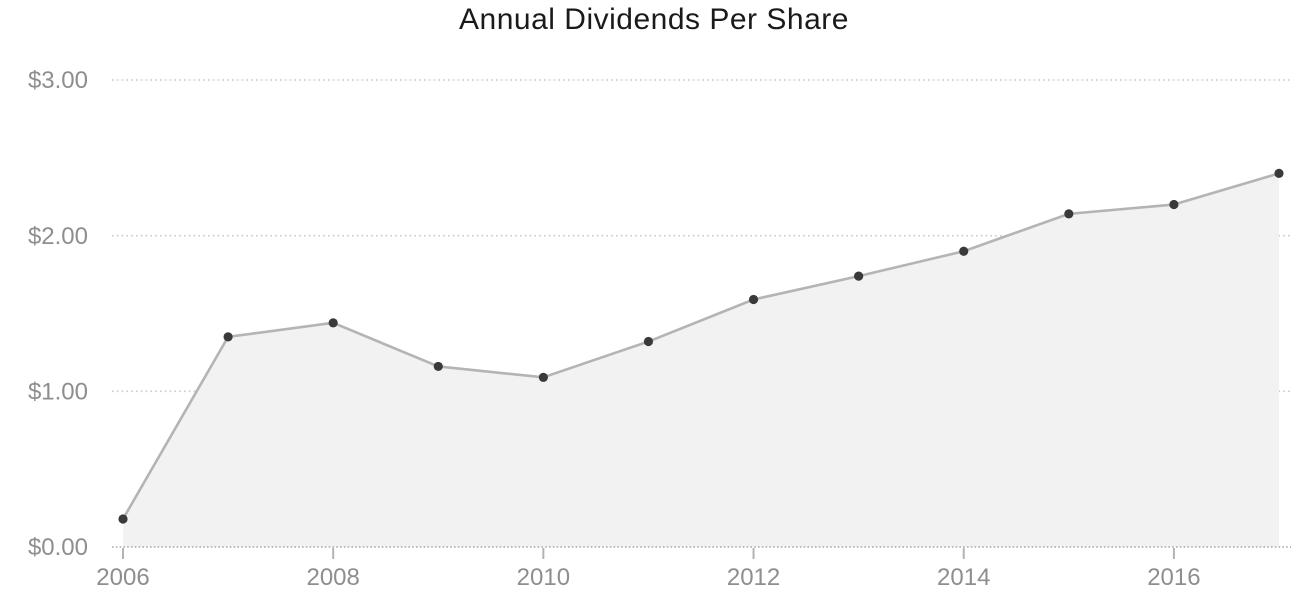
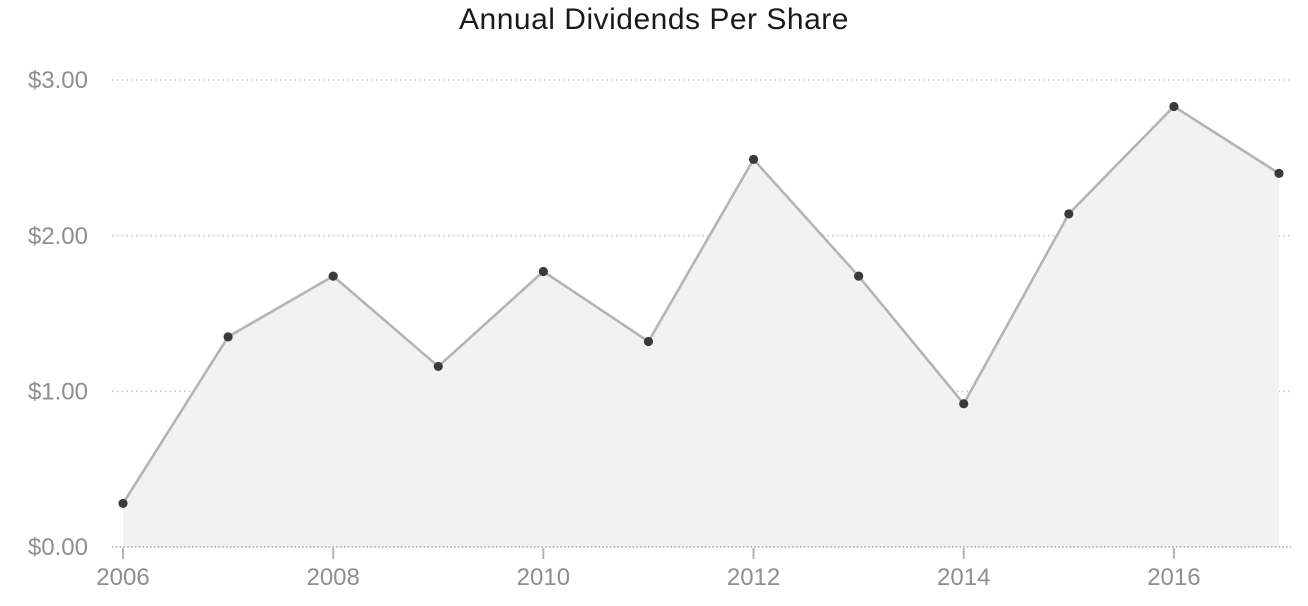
2006: $0.18 -> $0.28
2008: $1.44 -> $1.74
2010: $1.09 -> $1.77
2012: $1.59 -> $2.49
2014: $1.90 -> $0.92
2016: $2.20 -> $2.83
